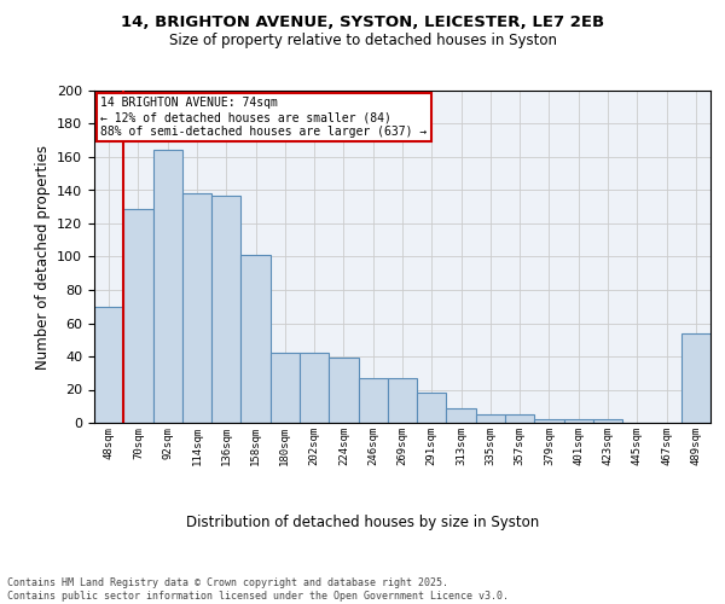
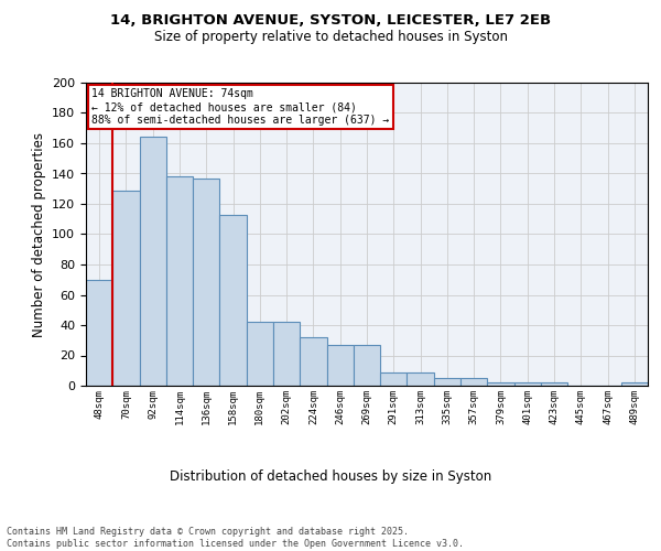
158sqm: 101 -> 113
224sqm: 39 -> 32
291sqm: 18 -> 9
489sqm: 54 -> 2
